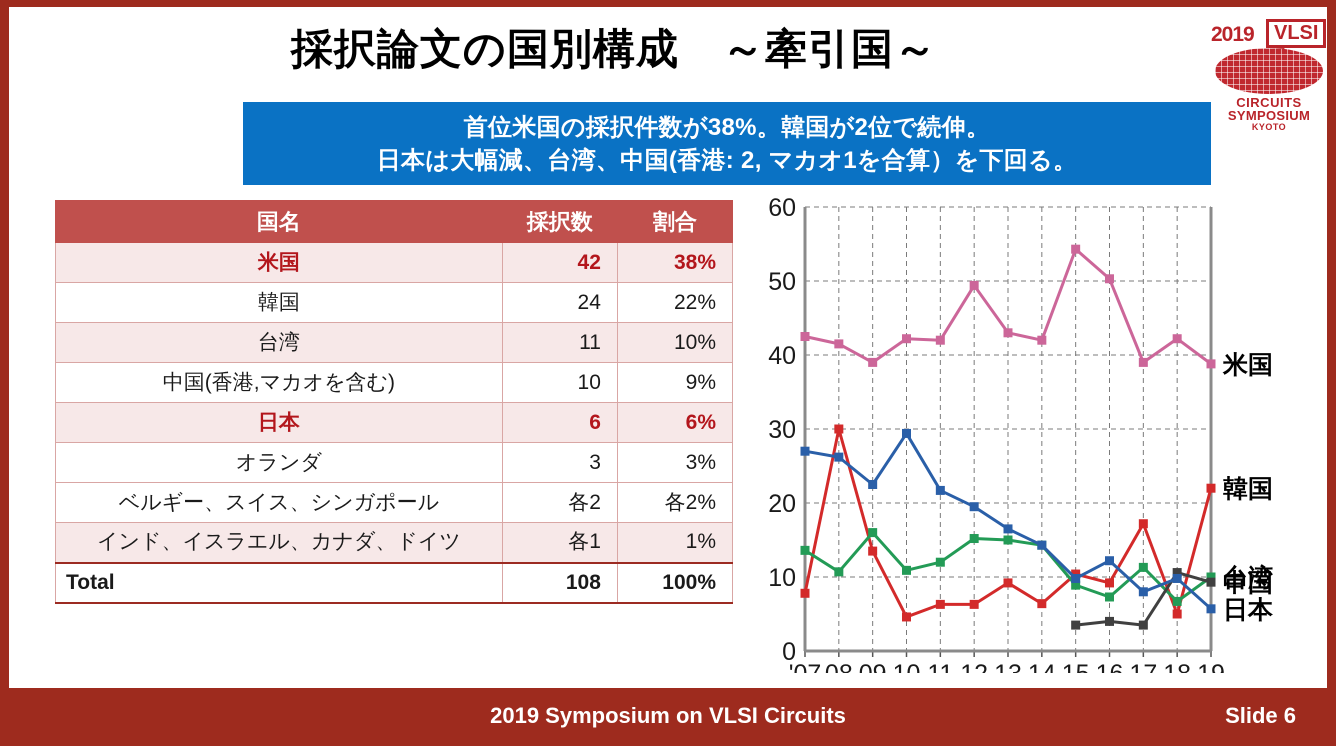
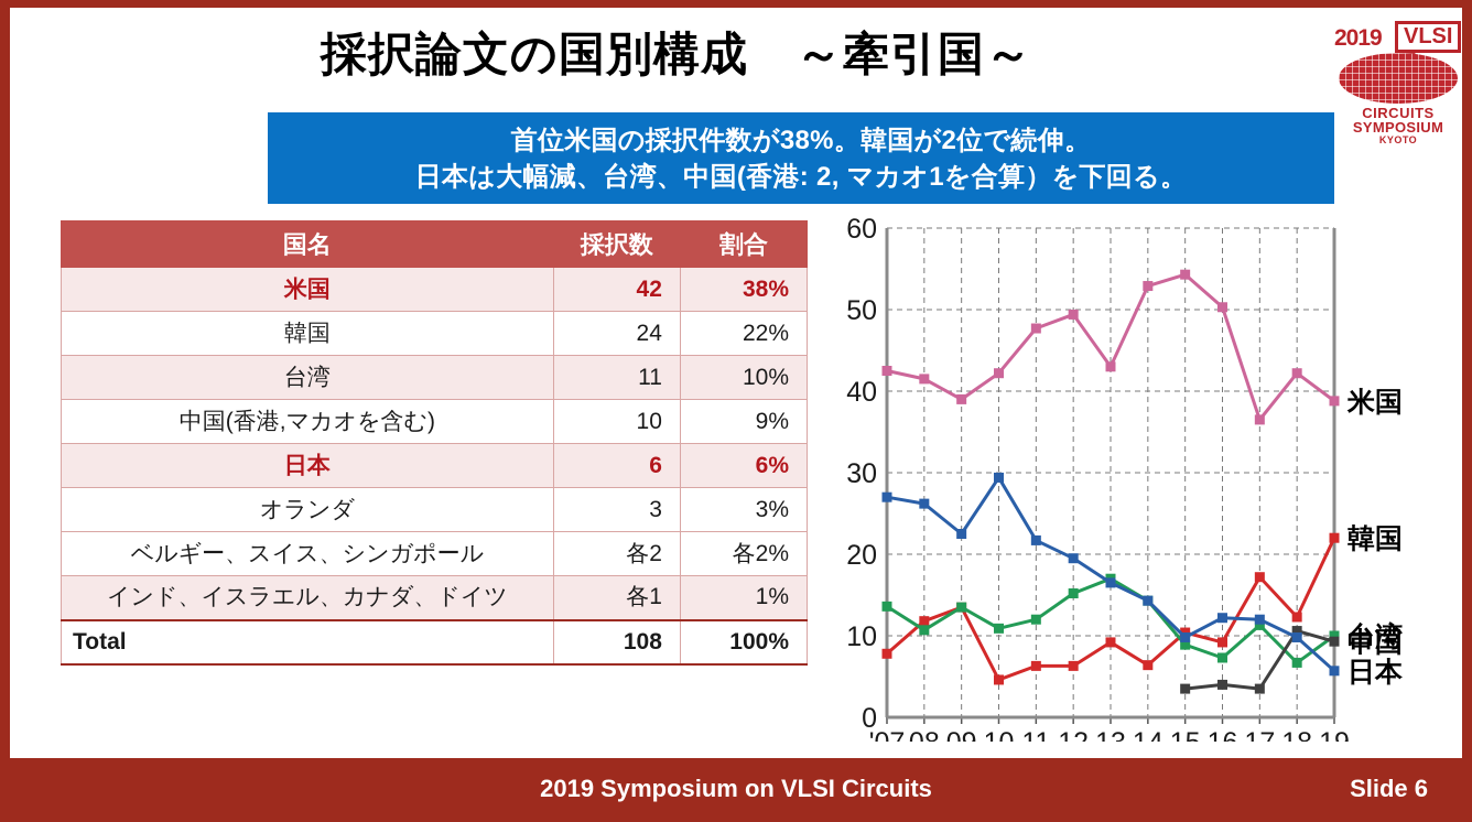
韓国/08: 30 -> 12
台湾/09: 16 -> 14
米国/11: 42 -> 48
台湾/13: 15 -> 17
米国/14: 42 -> 53
米国/17: 39 -> 36
日本/17: 8 -> 12
韓国/18: 5 -> 12
